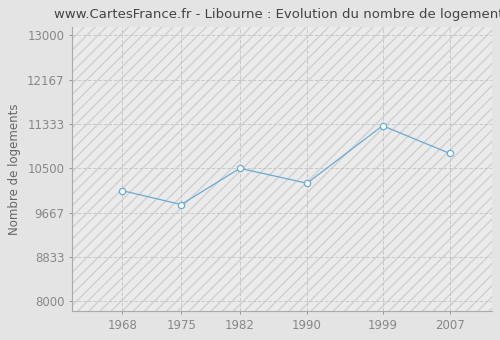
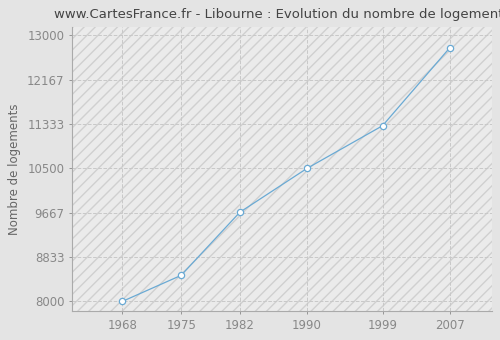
1968: 10080 -> 8000
1975: 9820 -> 8490
1982: 10500 -> 9680
1990: 10220 -> 10500
2007: 10780 -> 12760
